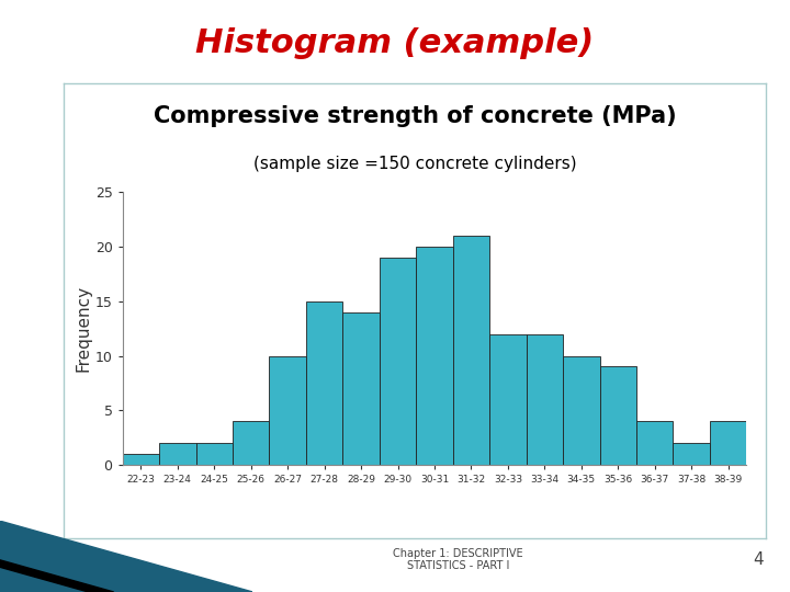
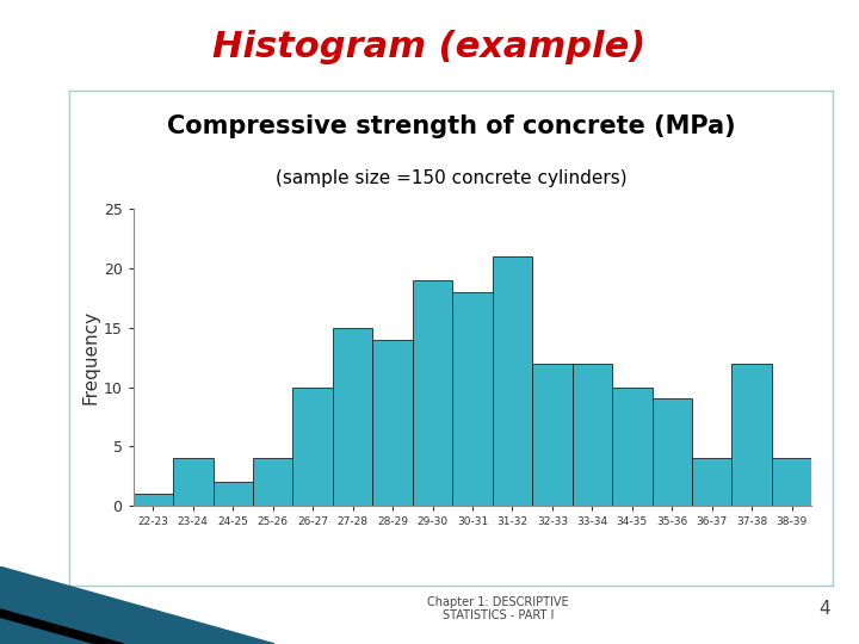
23-24: 2 -> 4
30-31: 20 -> 18
37-38: 2 -> 12
